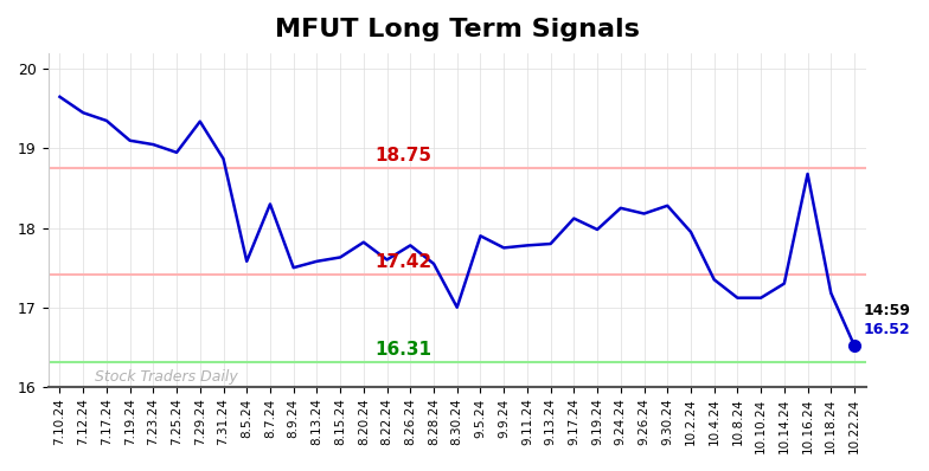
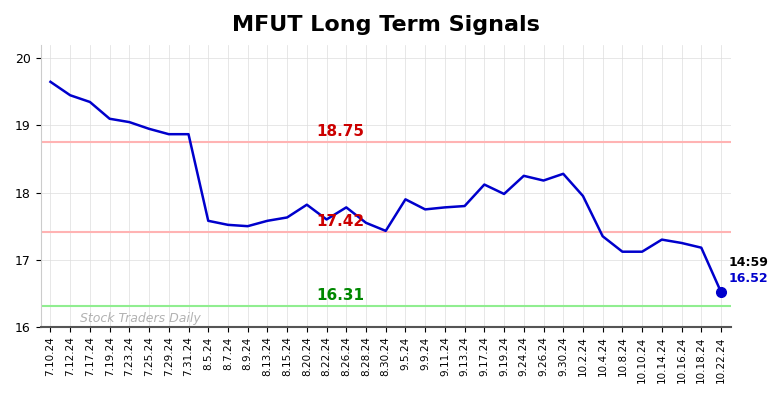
7.29.24: 19.34 -> 18.87
8.7.24: 18.30 -> 17.52
8.30.24: 17.00 -> 17.43
10.16.24: 18.68 -> 17.25
